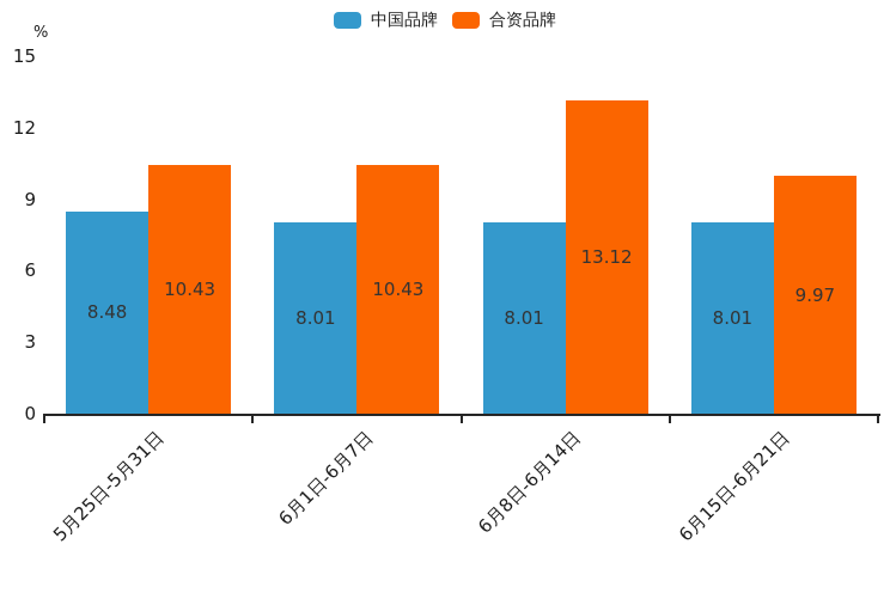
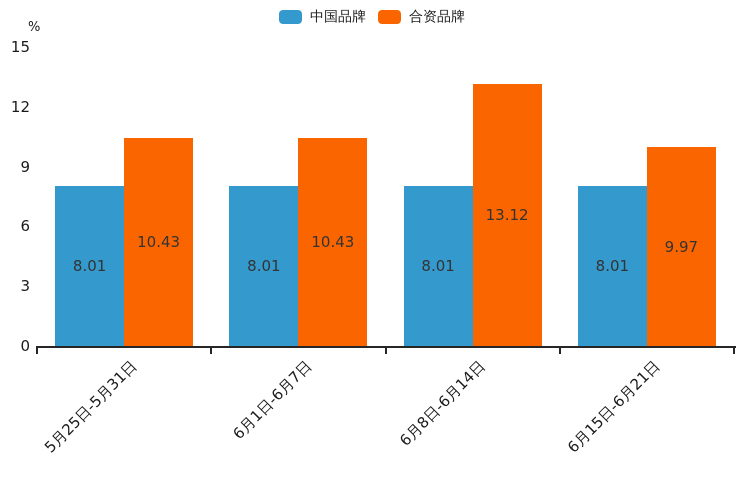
中国品牌/5月25日-5月31日: 8.48 -> 8.01
